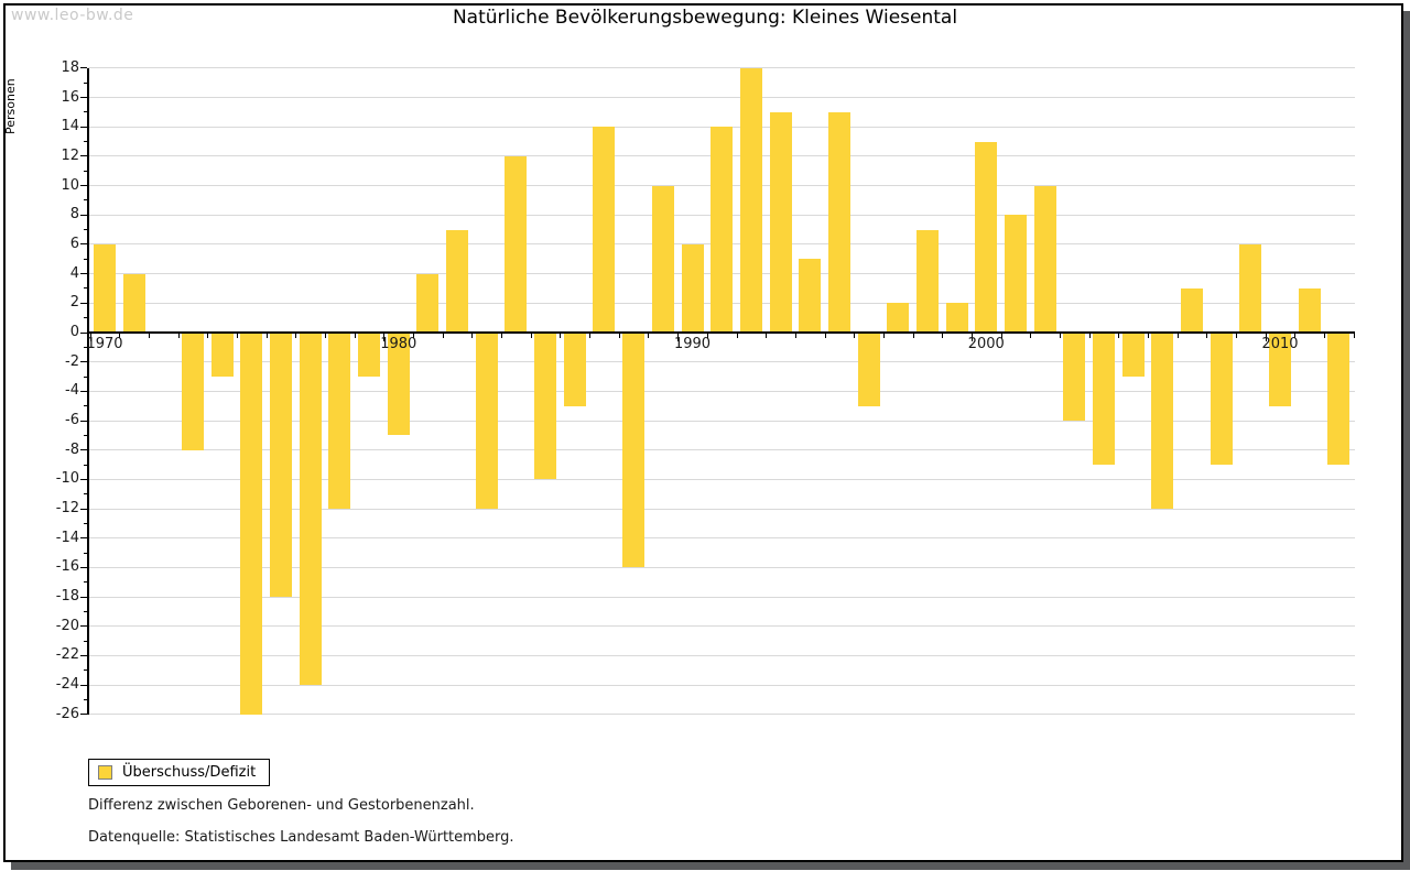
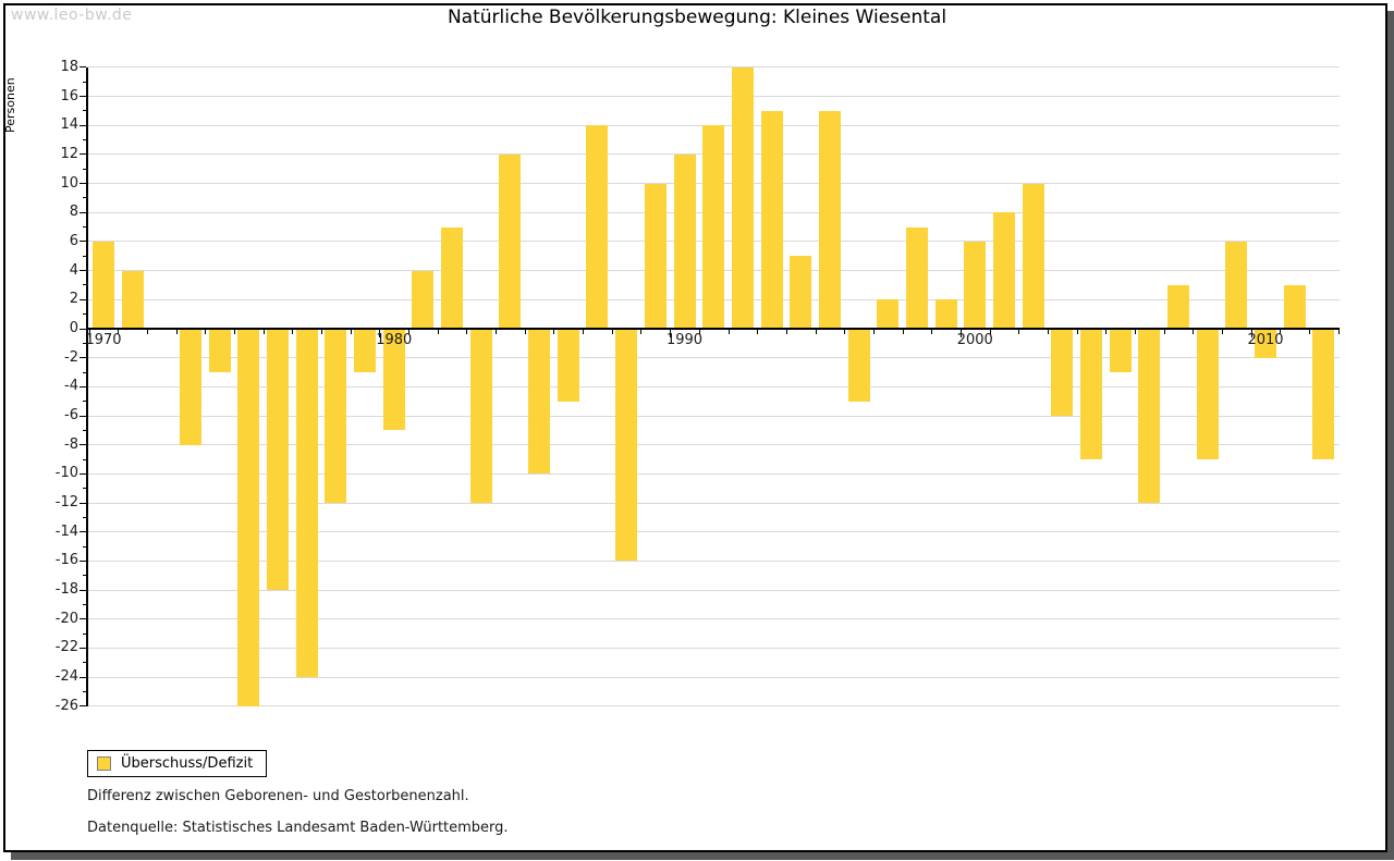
1990: 6 -> 12
2000: 13 -> 6
2010: -5 -> -2
